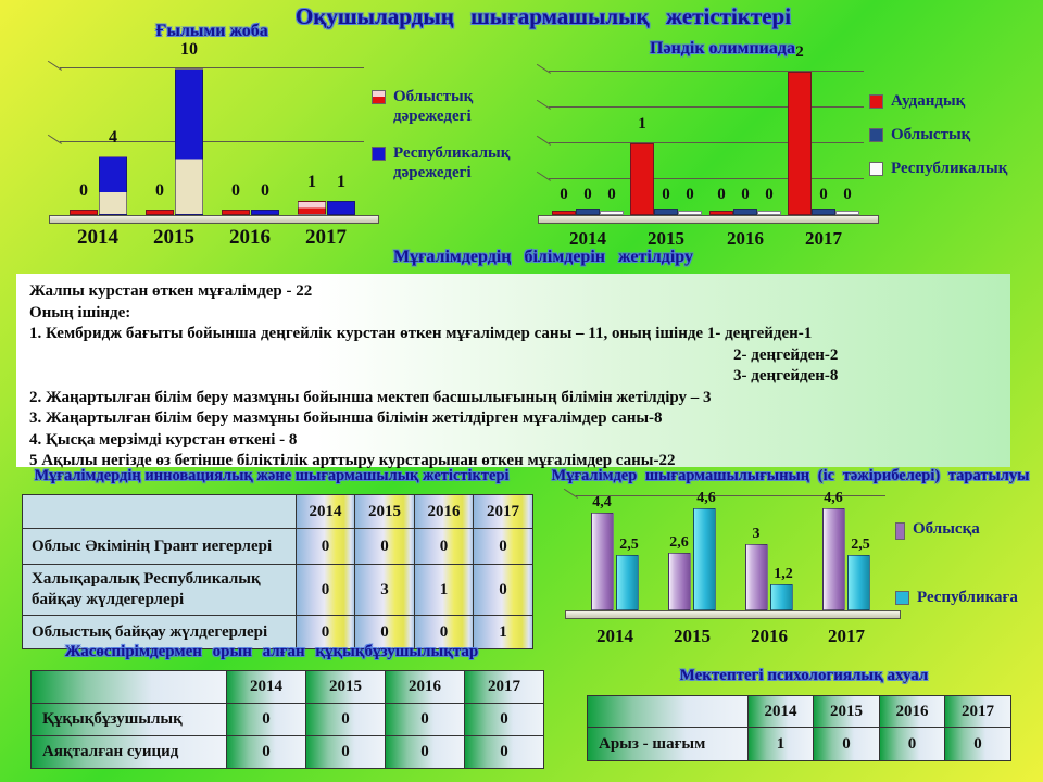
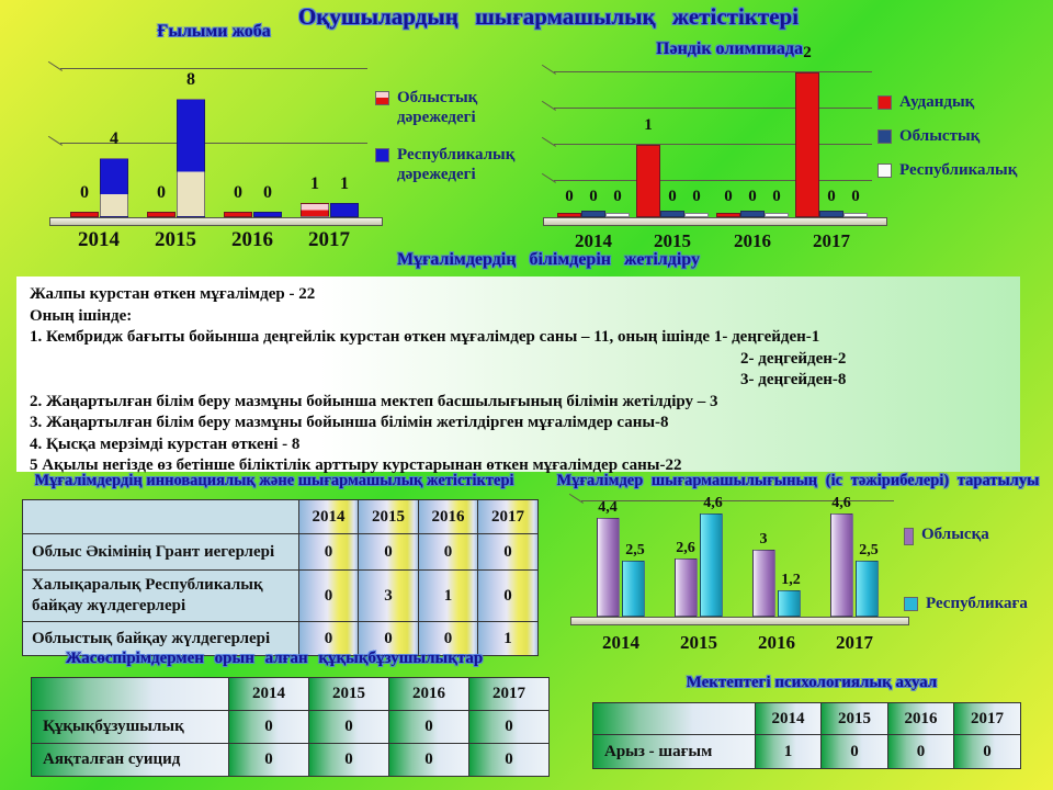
Ғылыми жоба/Республикалық дәрежедегі/2015: 10 -> 8
